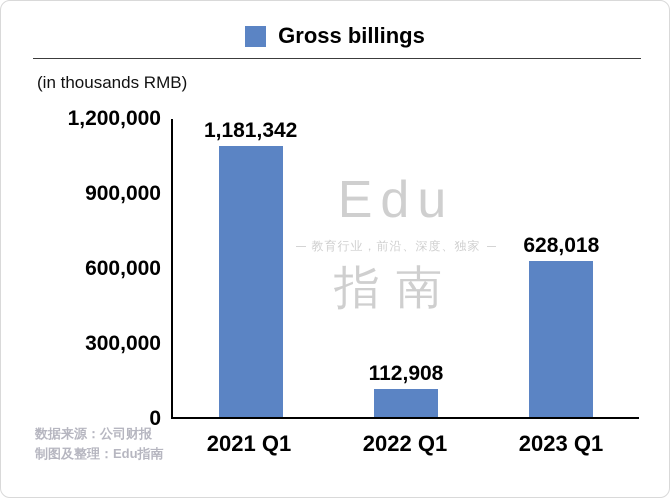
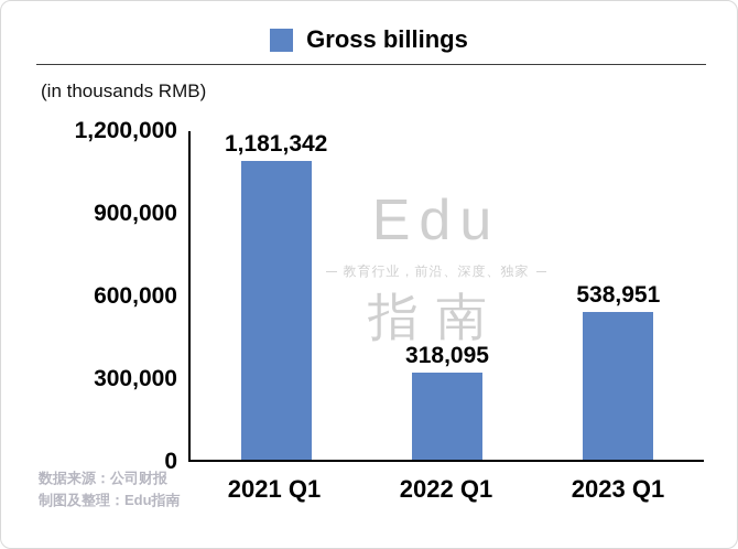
2022 Q1: 112,908 -> 318,095
2023 Q1: 628,018 -> 538,951
